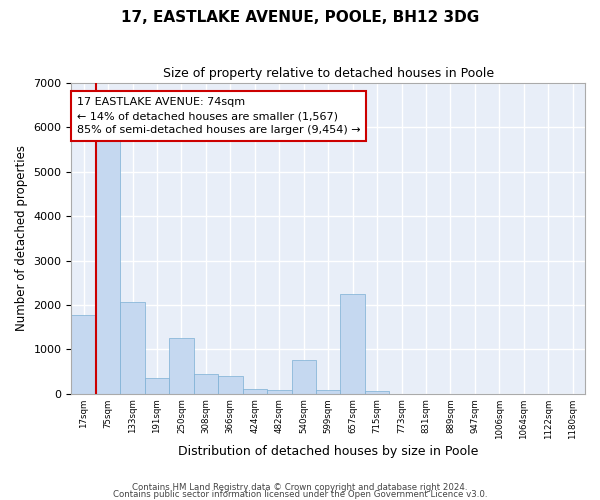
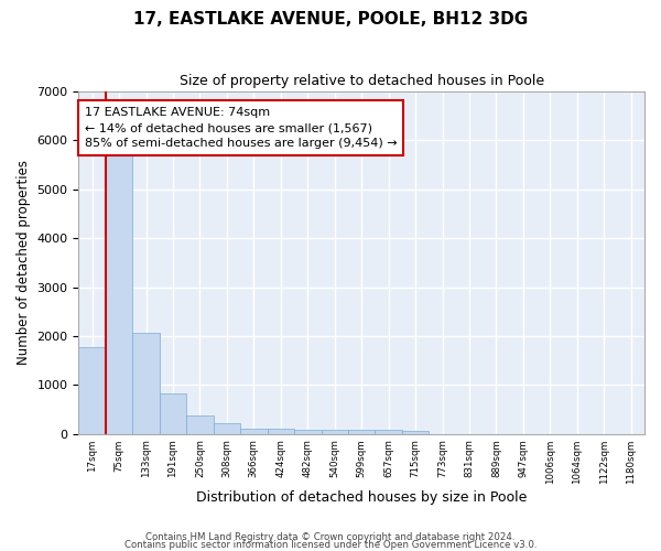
191sqm: 350 -> 830
250sqm: 1250 -> 370
308sqm: 450 -> 230
366sqm: 400 -> 120
540sqm: 750 -> 80
657sqm: 2250 -> 80
